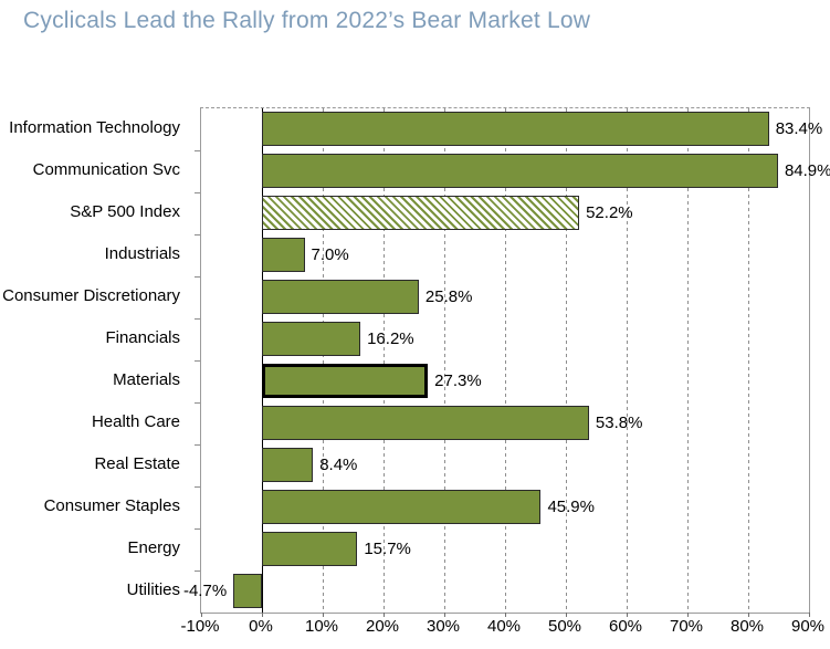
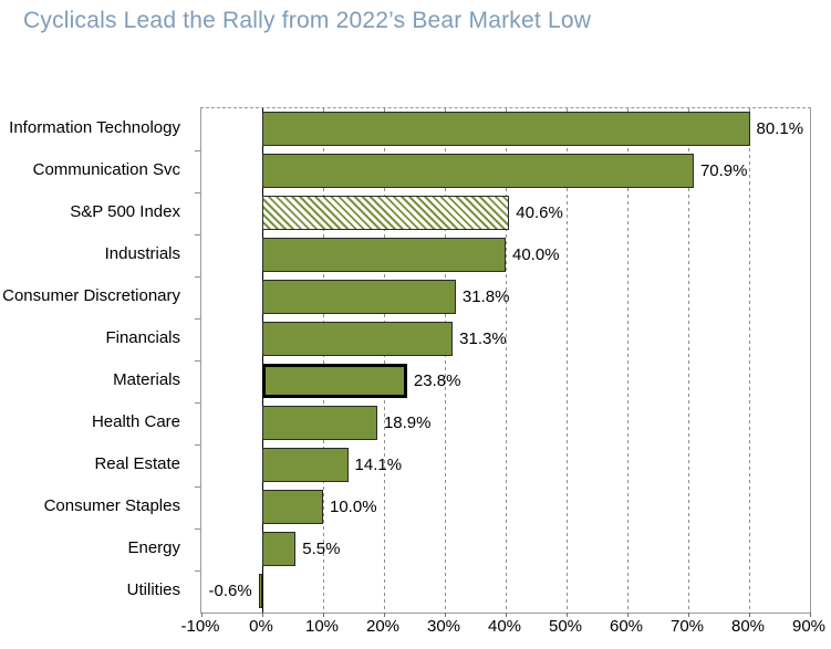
Information Technology: 83.4% -> 80.1%
Communication Svc: 84.9% -> 70.9%
S&P 500 Index: 52.2% -> 40.6%
Industrials: 7.0% -> 40.0%
Consumer Discretionary: 25.8% -> 31.8%
Financials: 16.2% -> 31.3%
Materials: 27.3% -> 23.8%
Health Care: 53.8% -> 18.9%
Real Estate: 8.4% -> 14.1%
Consumer Staples: 45.9% -> 10.0%
Energy: 15.7% -> 5.5%
Utilities: -4.7% -> -0.6%
